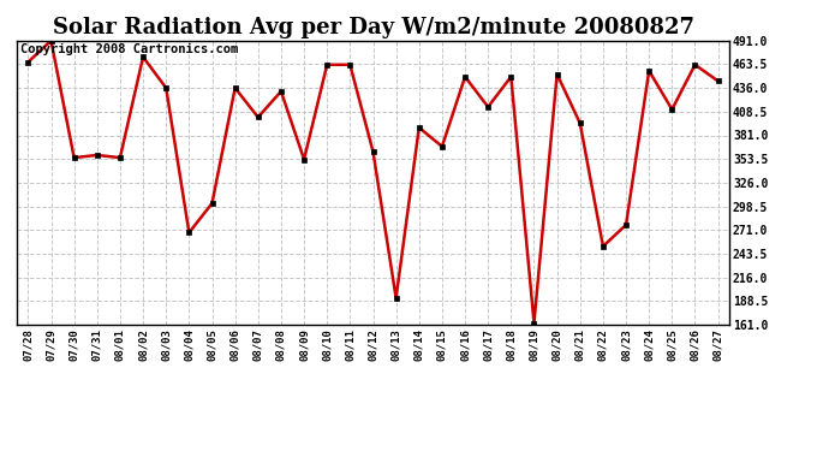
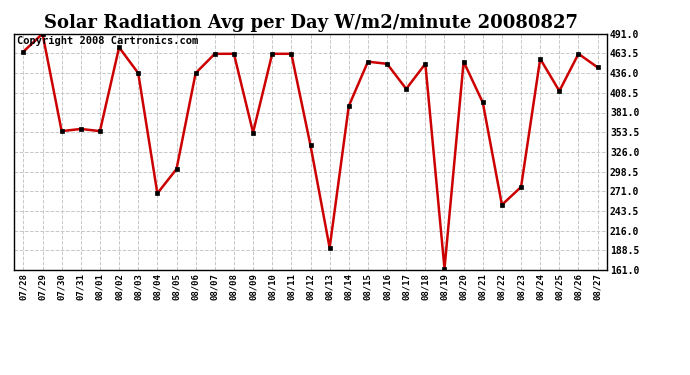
08/07: 402 -> 463
08/08: 432 -> 463
08/12: 362 -> 335
08/15: 368 -> 452
